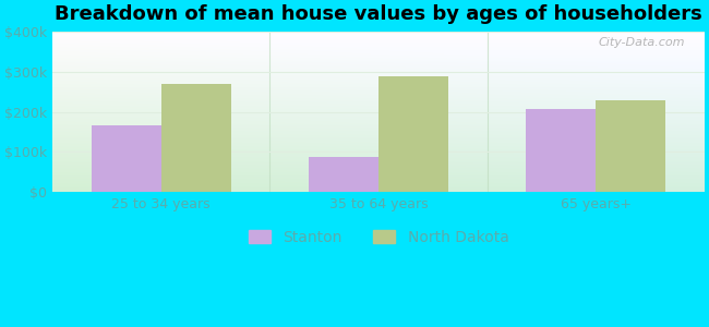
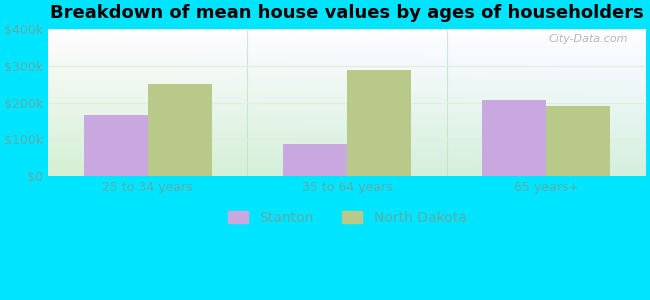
North Dakota/25 to 34 years: $270k -> $250k
North Dakota/65 years+: $230k -> $190k
